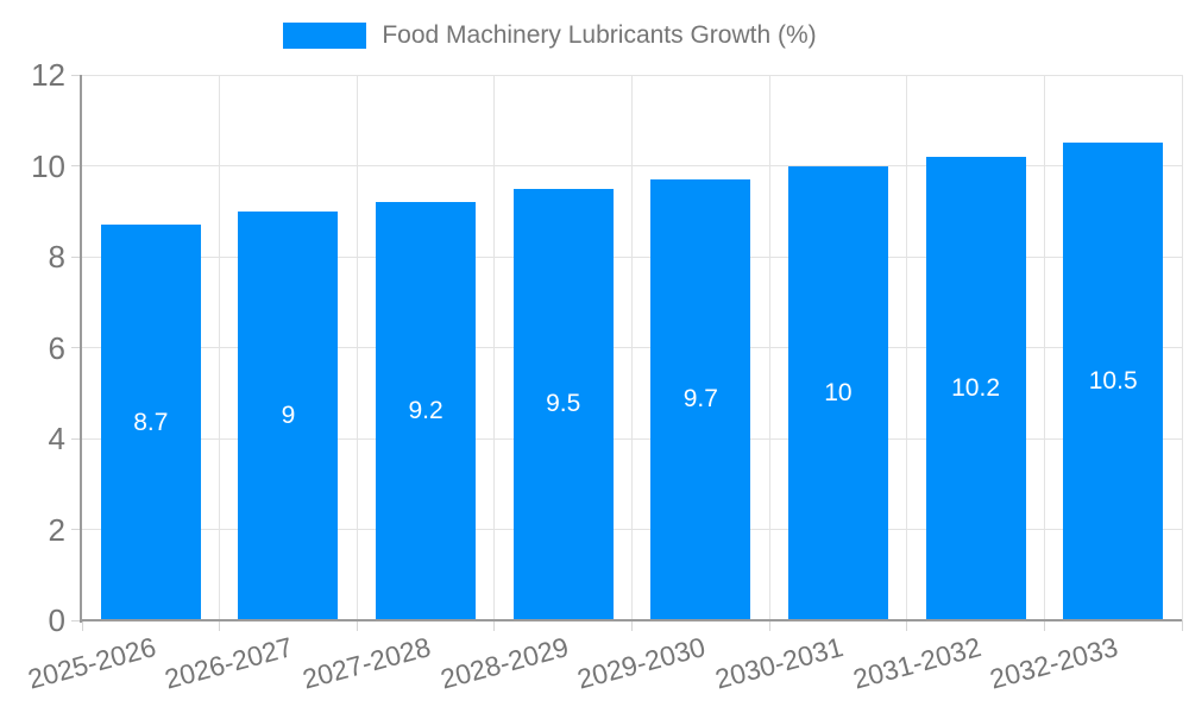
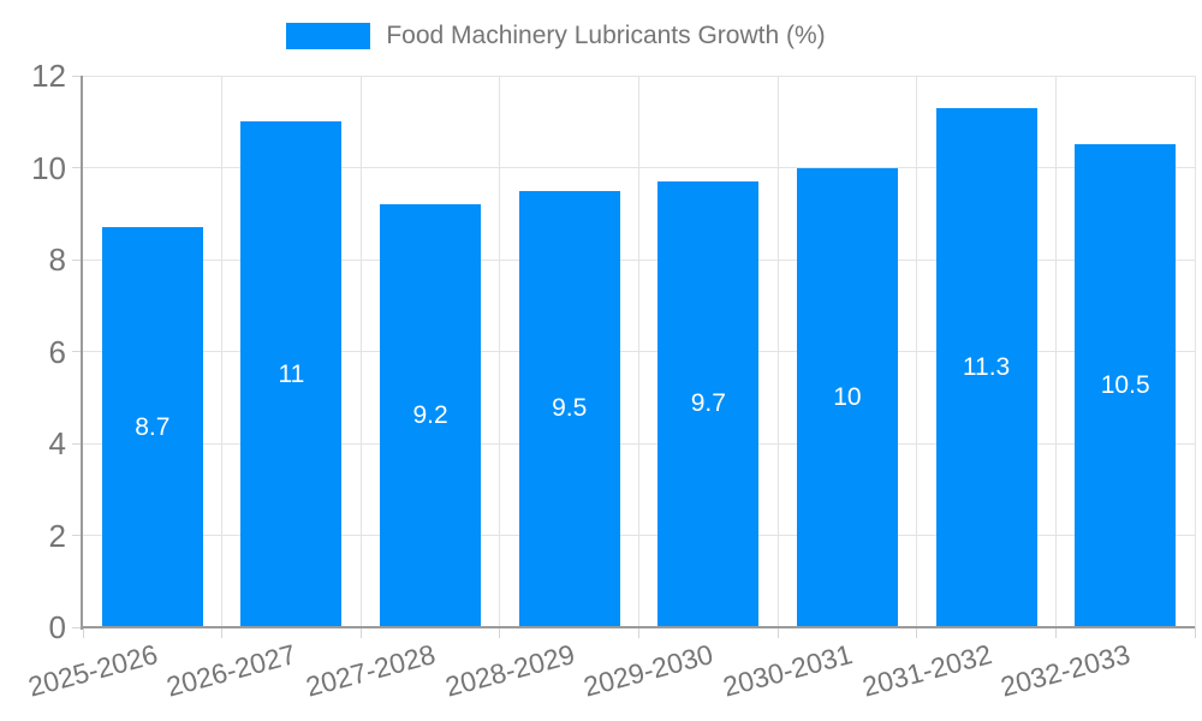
2026-2027: 9 -> 11
2031-2032: 10.2 -> 11.3
